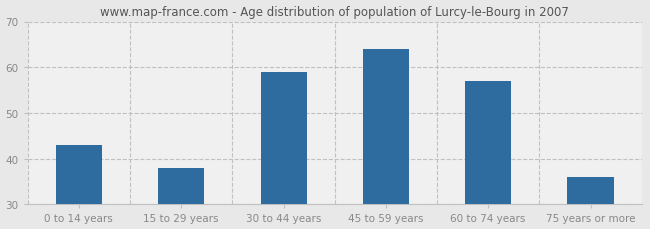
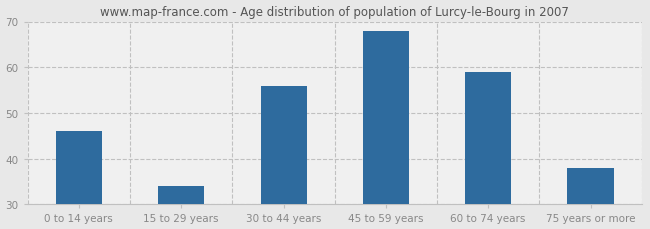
0 to 14 years: 43 -> 46
15 to 29 years: 38 -> 34
30 to 44 years: 59 -> 56
45 to 59 years: 64 -> 68
60 to 74 years: 57 -> 59
75 years or more: 36 -> 38
